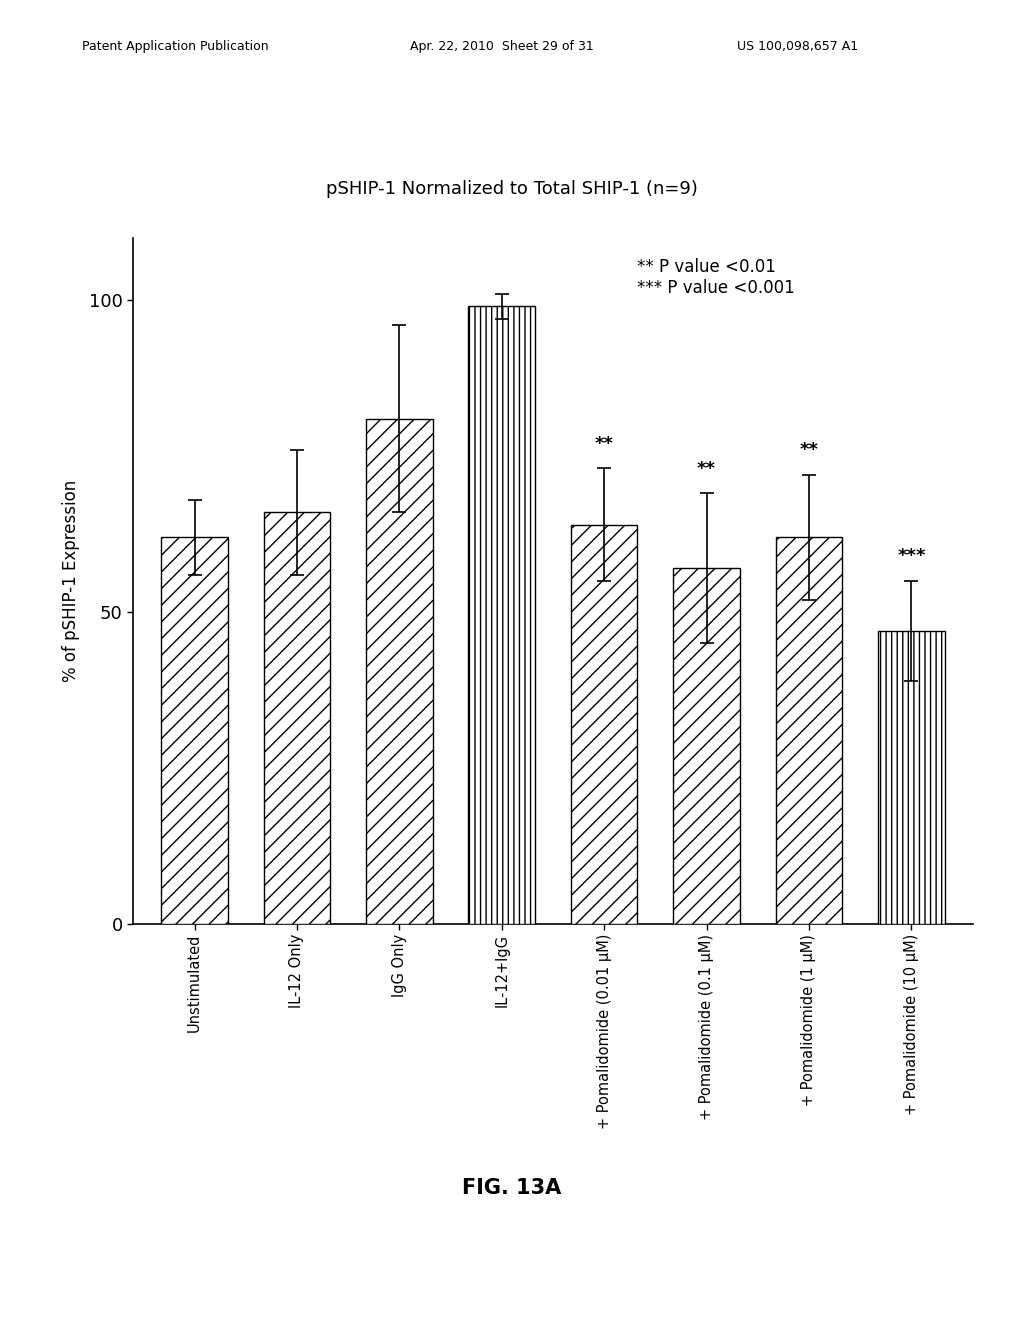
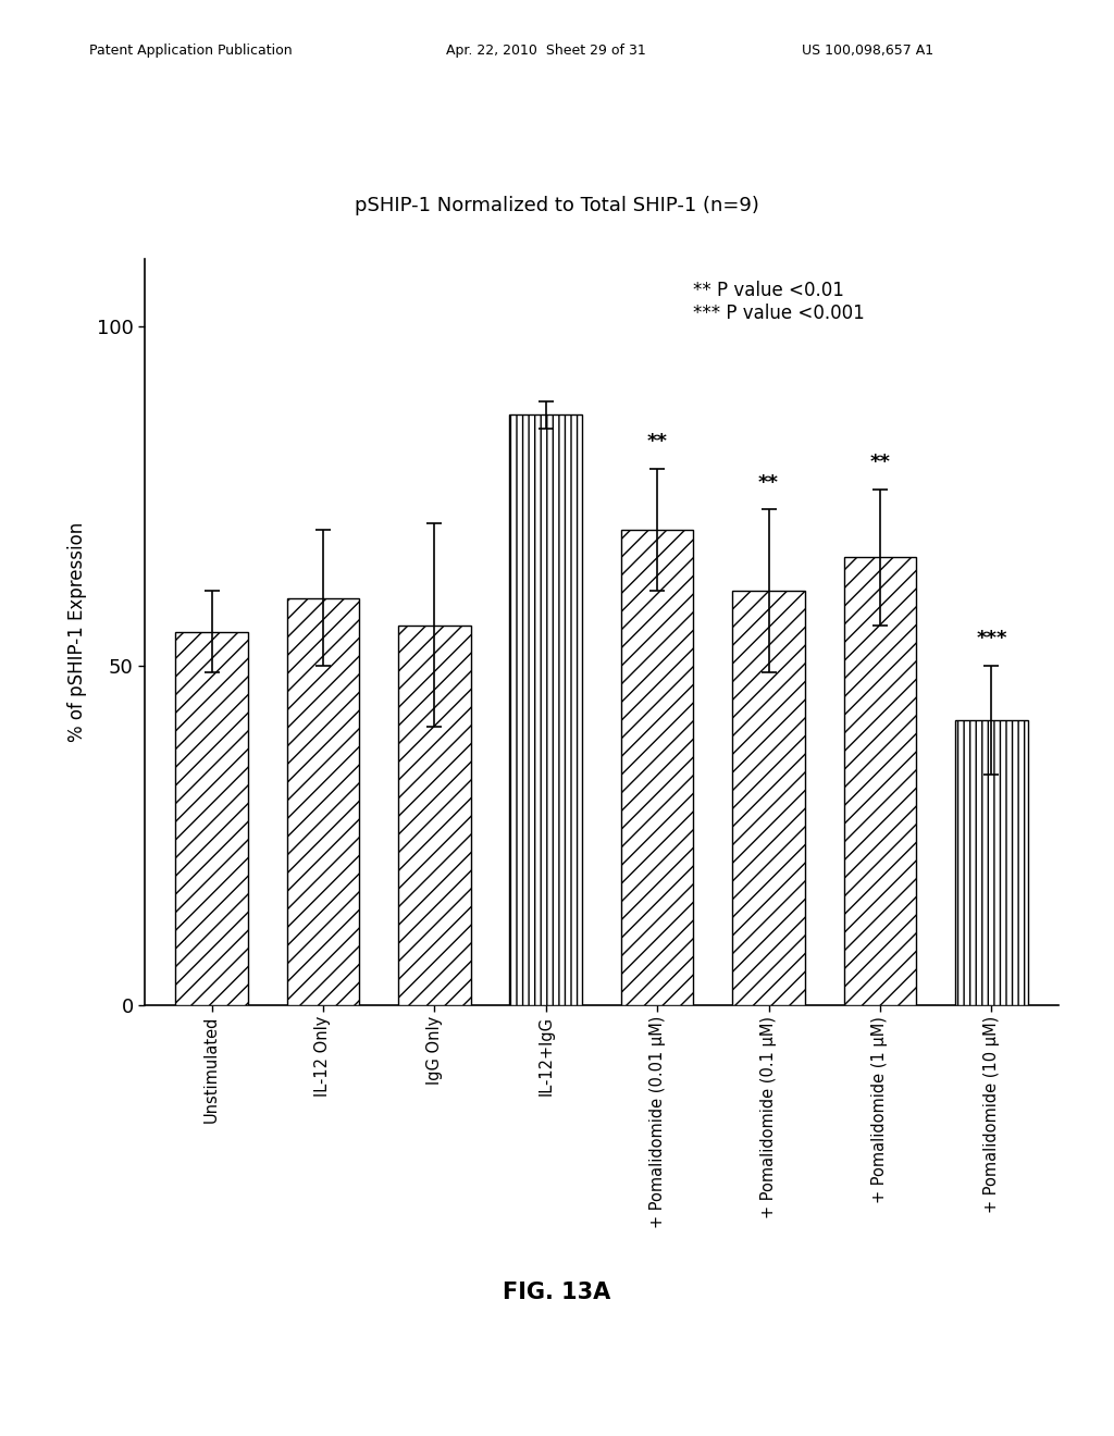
Unstimulated: 62 -> 55
IL-12 Only: 66 -> 60
IgG Only: 81 -> 56
IL-12+IgG: 99 -> 87
+ Pomalidomide (0.01 μM): 64 -> 70
+ Pomalidomide (0.1 μM): 57 -> 61
+ Pomalidomide (1 μM): 62 -> 66
+ Pomalidomide (10 μM): 47 -> 42
